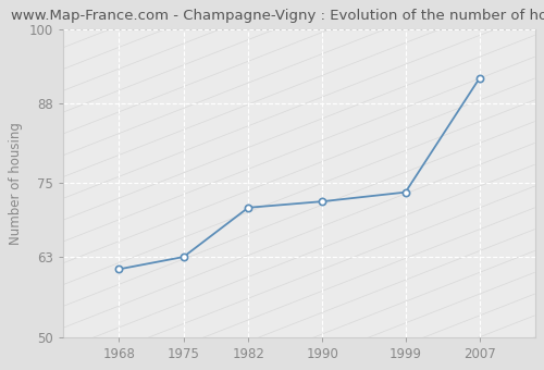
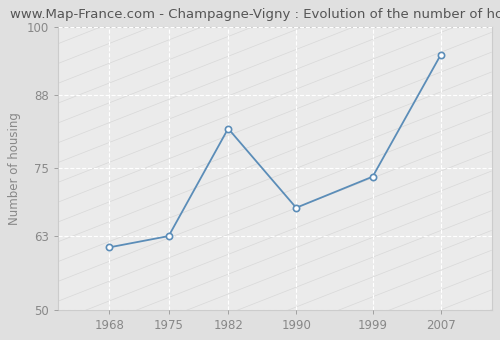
1982: 71.0 -> 82.0
1990: 72.0 -> 68.0
2007: 92.0 -> 95.0
